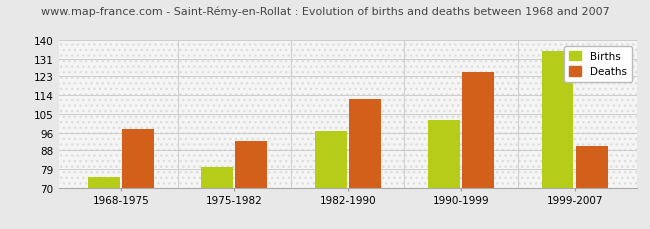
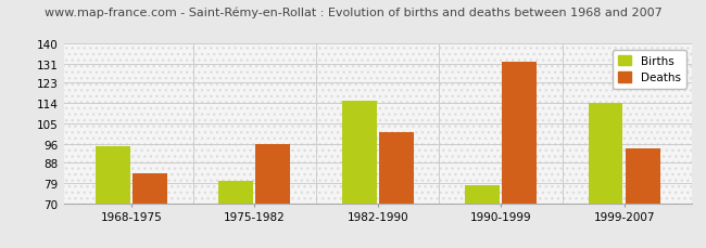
Births/1968-1975: 75 -> 95
Deaths/1968-1975: 98 -> 83
Deaths/1975-1982: 92 -> 96
Births/1982-1990: 97 -> 115
Deaths/1982-1990: 112 -> 101
Births/1990-1999: 102 -> 78
Deaths/1990-1999: 125 -> 132
Births/1999-2007: 135 -> 114
Deaths/1999-2007: 90 -> 94
